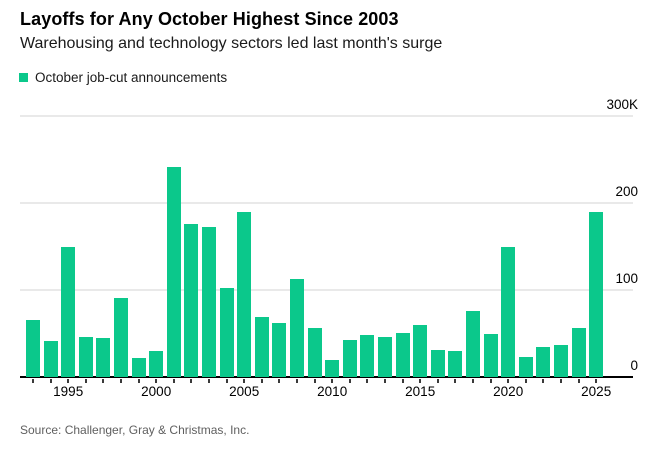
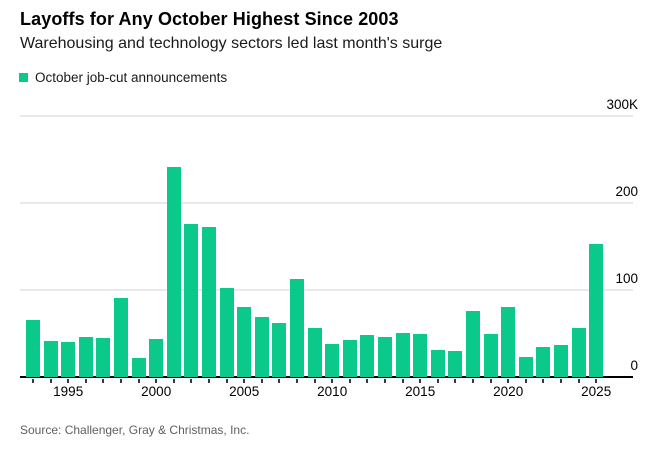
1995: 150K -> 40K
2000: 30K -> 40K
2005: 190K -> 80K
2010: 20K -> 40K
2015: 60K -> 50K
2020: 150K -> 80K
2025: 190K -> 150K
